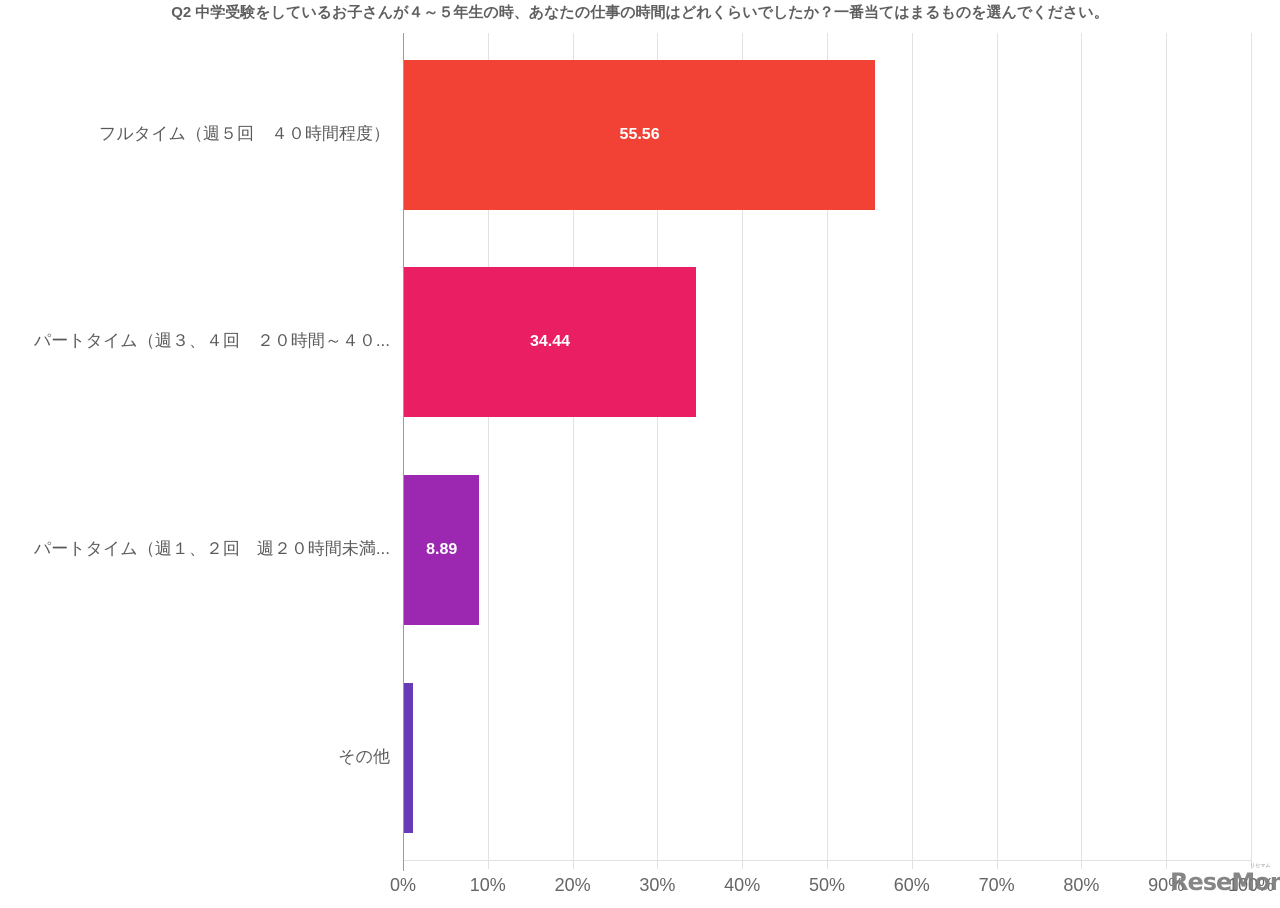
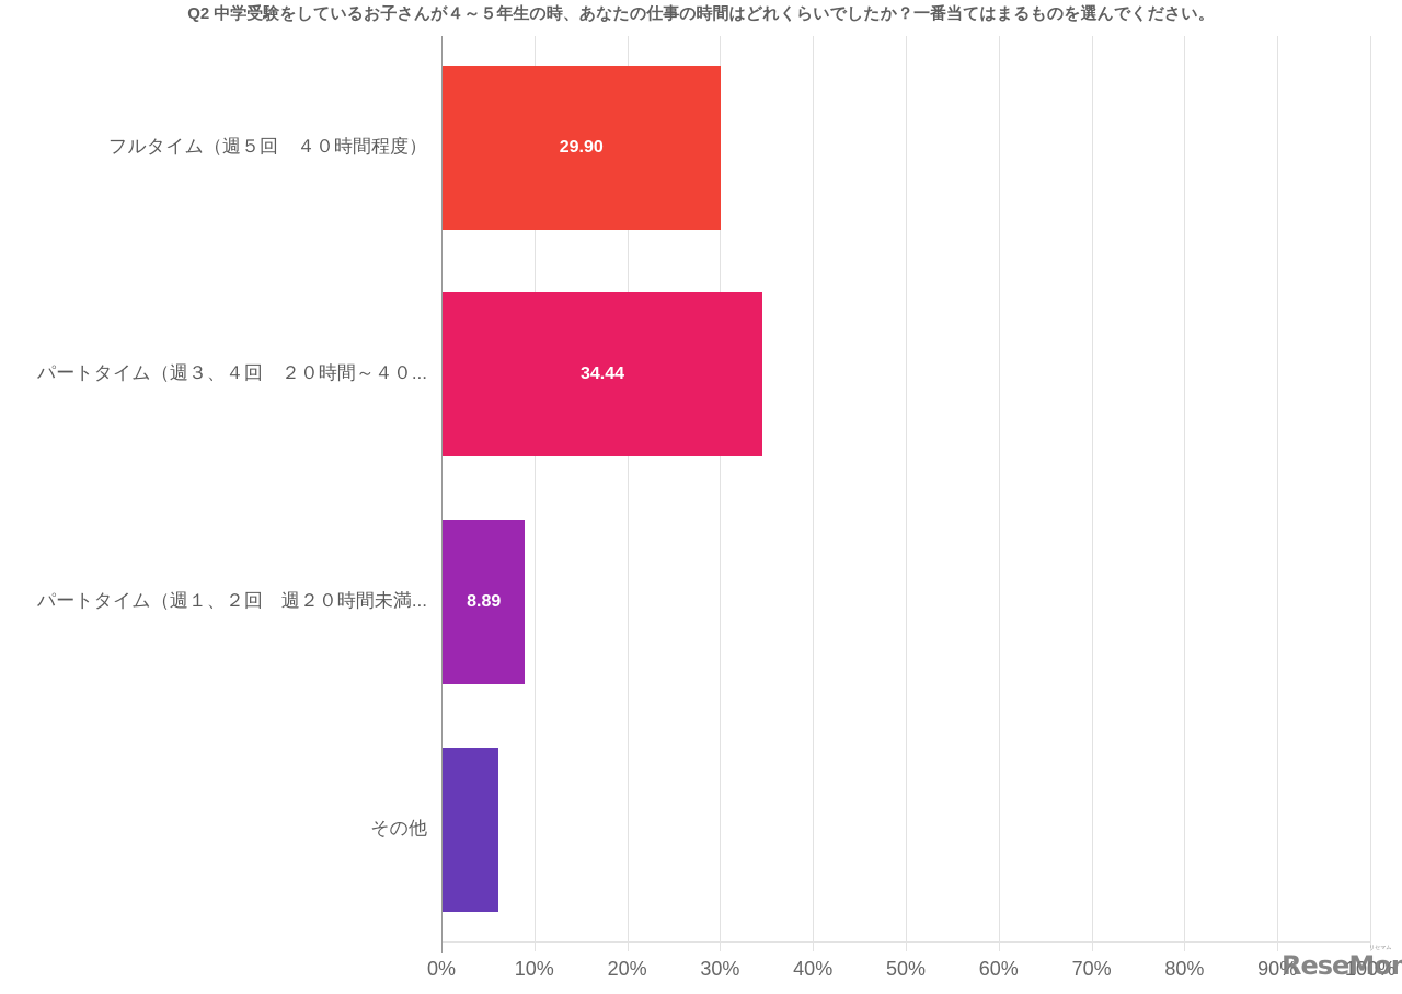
フルタイム（週５回 ４０時間程度）: 55.56 -> 29.90
その他: 1% -> 6%
